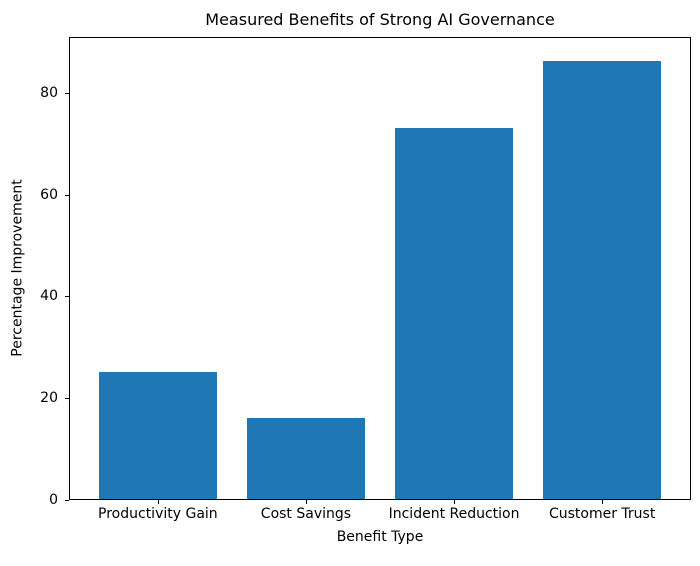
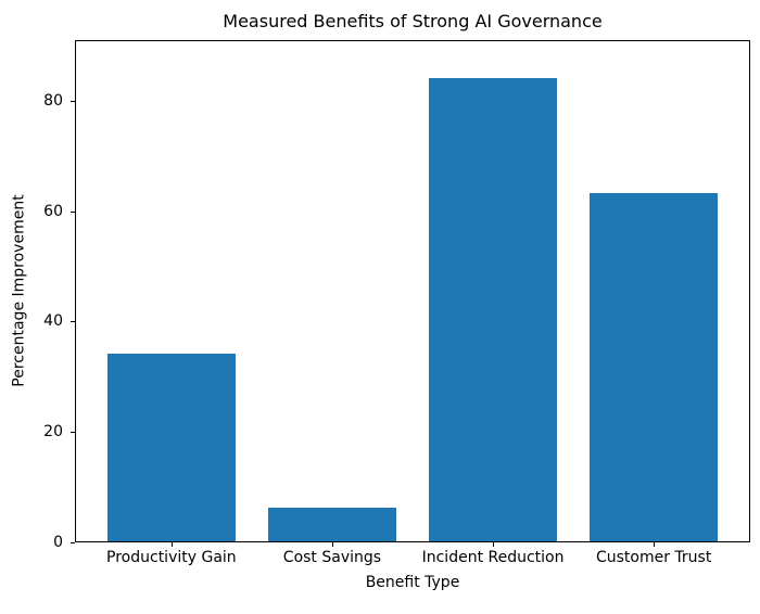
Productivity Gain: 25 -> 34
Cost Savings: 16 -> 6
Incident Reduction: 73 -> 84
Customer Trust: 86 -> 63
